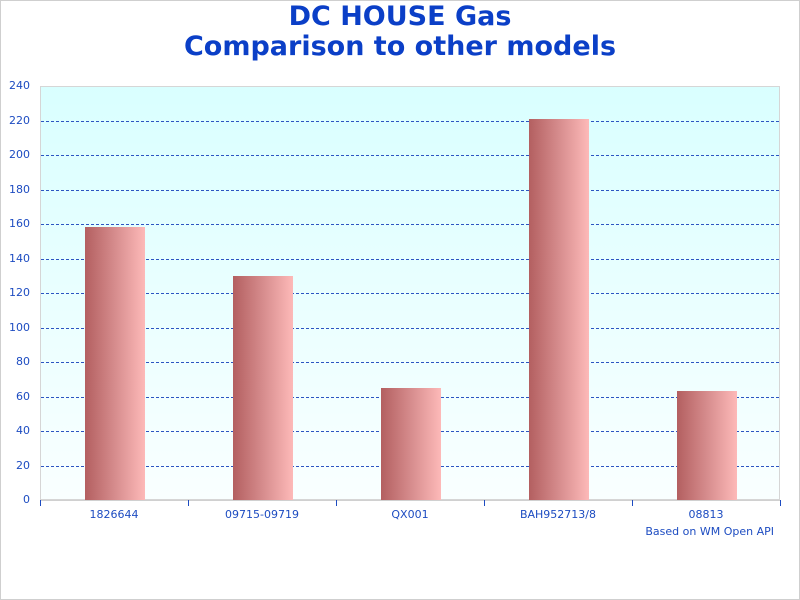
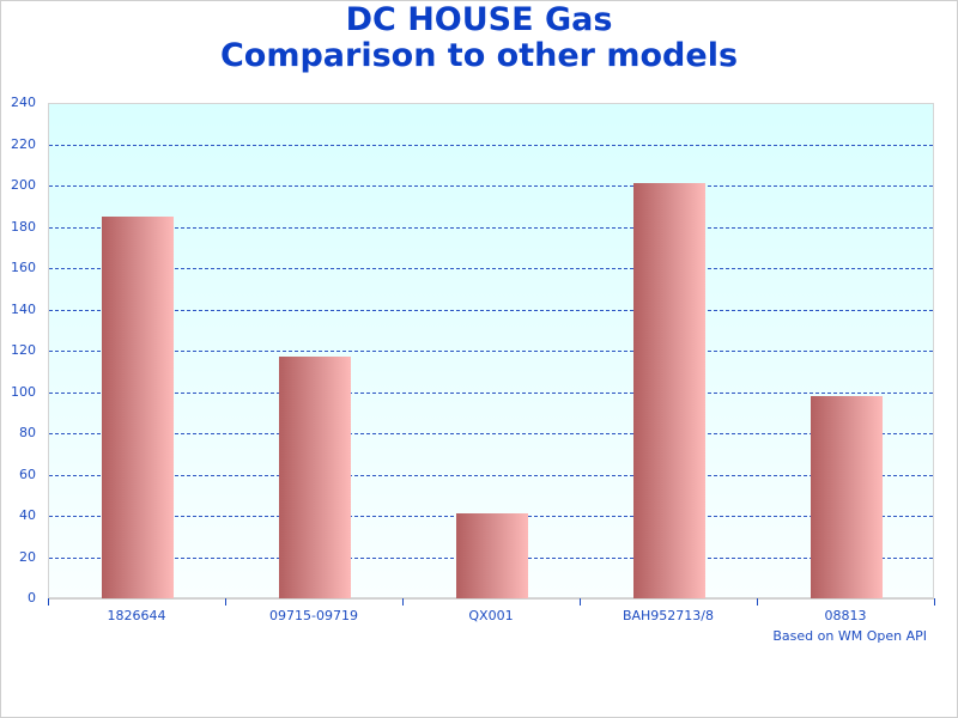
1826644: 158 -> 185
09715-09719: 130 -> 117
QX001: 65 -> 41
BAH952713/8: 221 -> 201
08813: 63 -> 98
